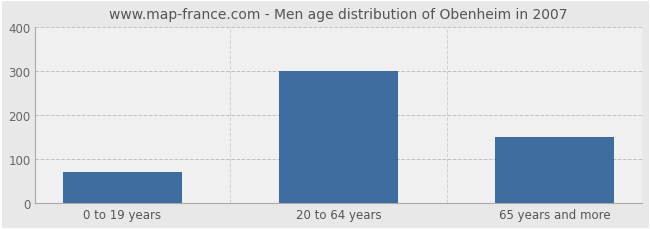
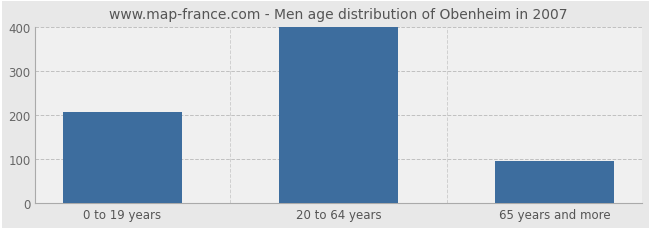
0 to 19 years: 70 -> 207
20 to 64 years: 300 -> 400
65 years and more: 150 -> 95
